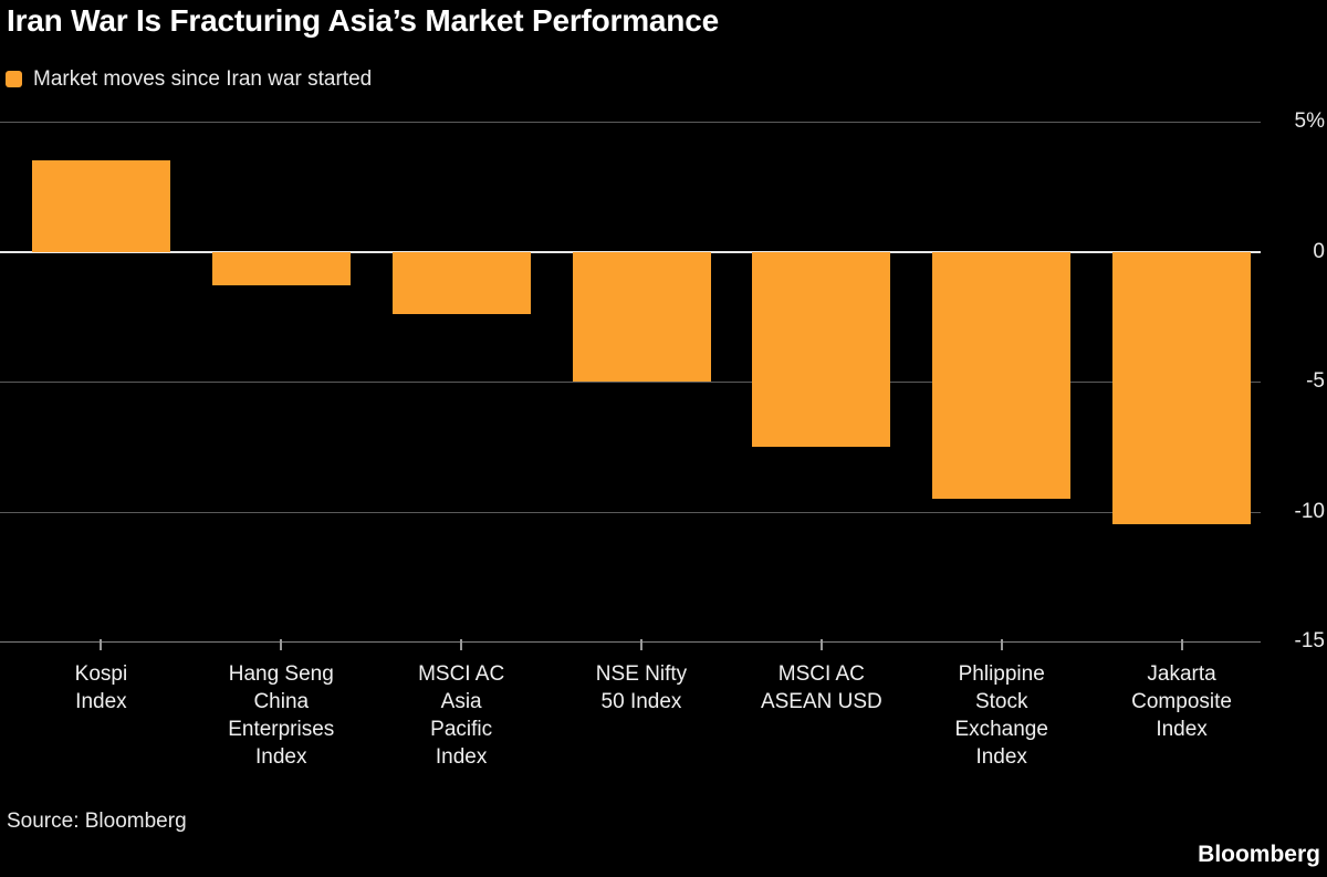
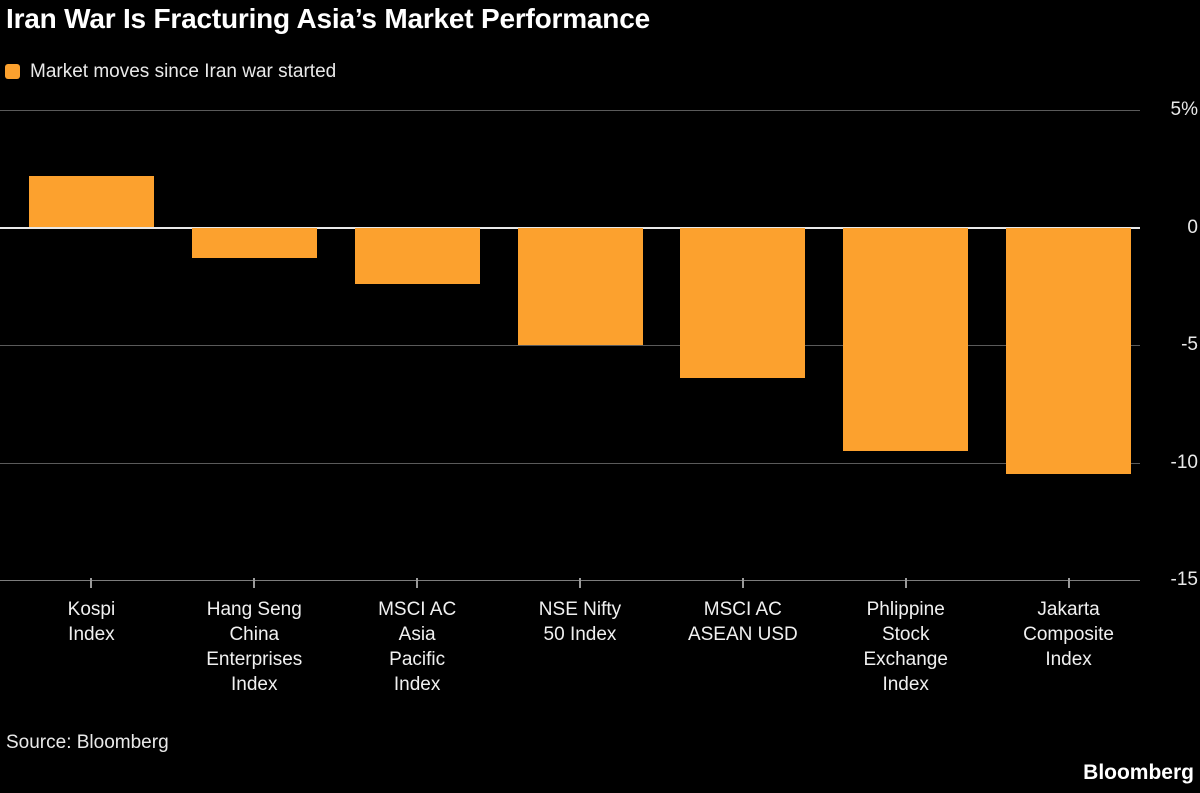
Kospi Index: 3.5% -> 2.2%
MSCI AC ASEAN USD: -7.5% -> -6.4%
